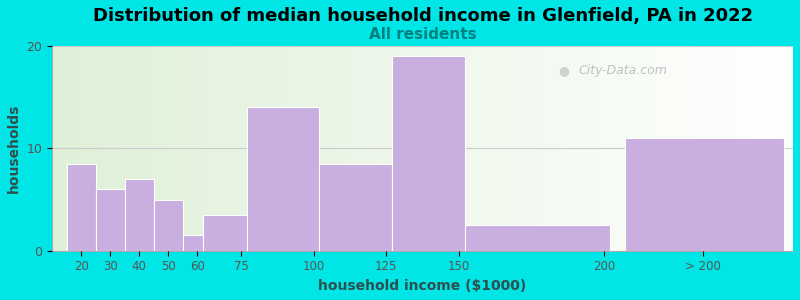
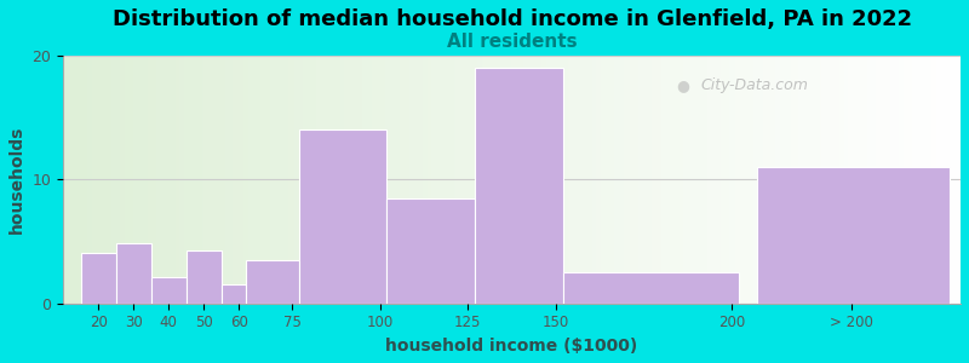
20: 8.5 -> 4.1
30: 6.0 -> 4.9
40: 7.0 -> 2.1
50: 5.0 -> 4.3
